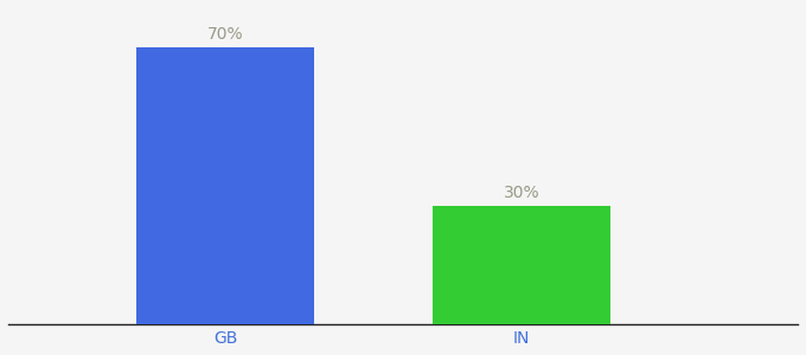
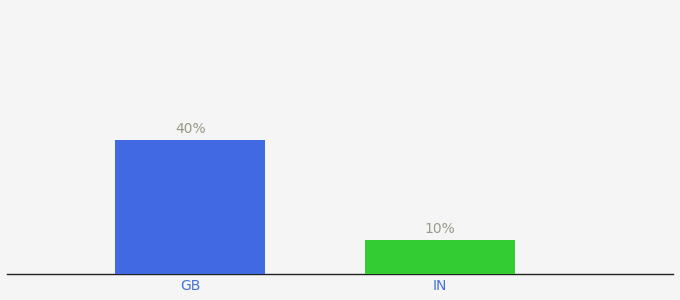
GB: 70% -> 40%
IN: 30% -> 10%
